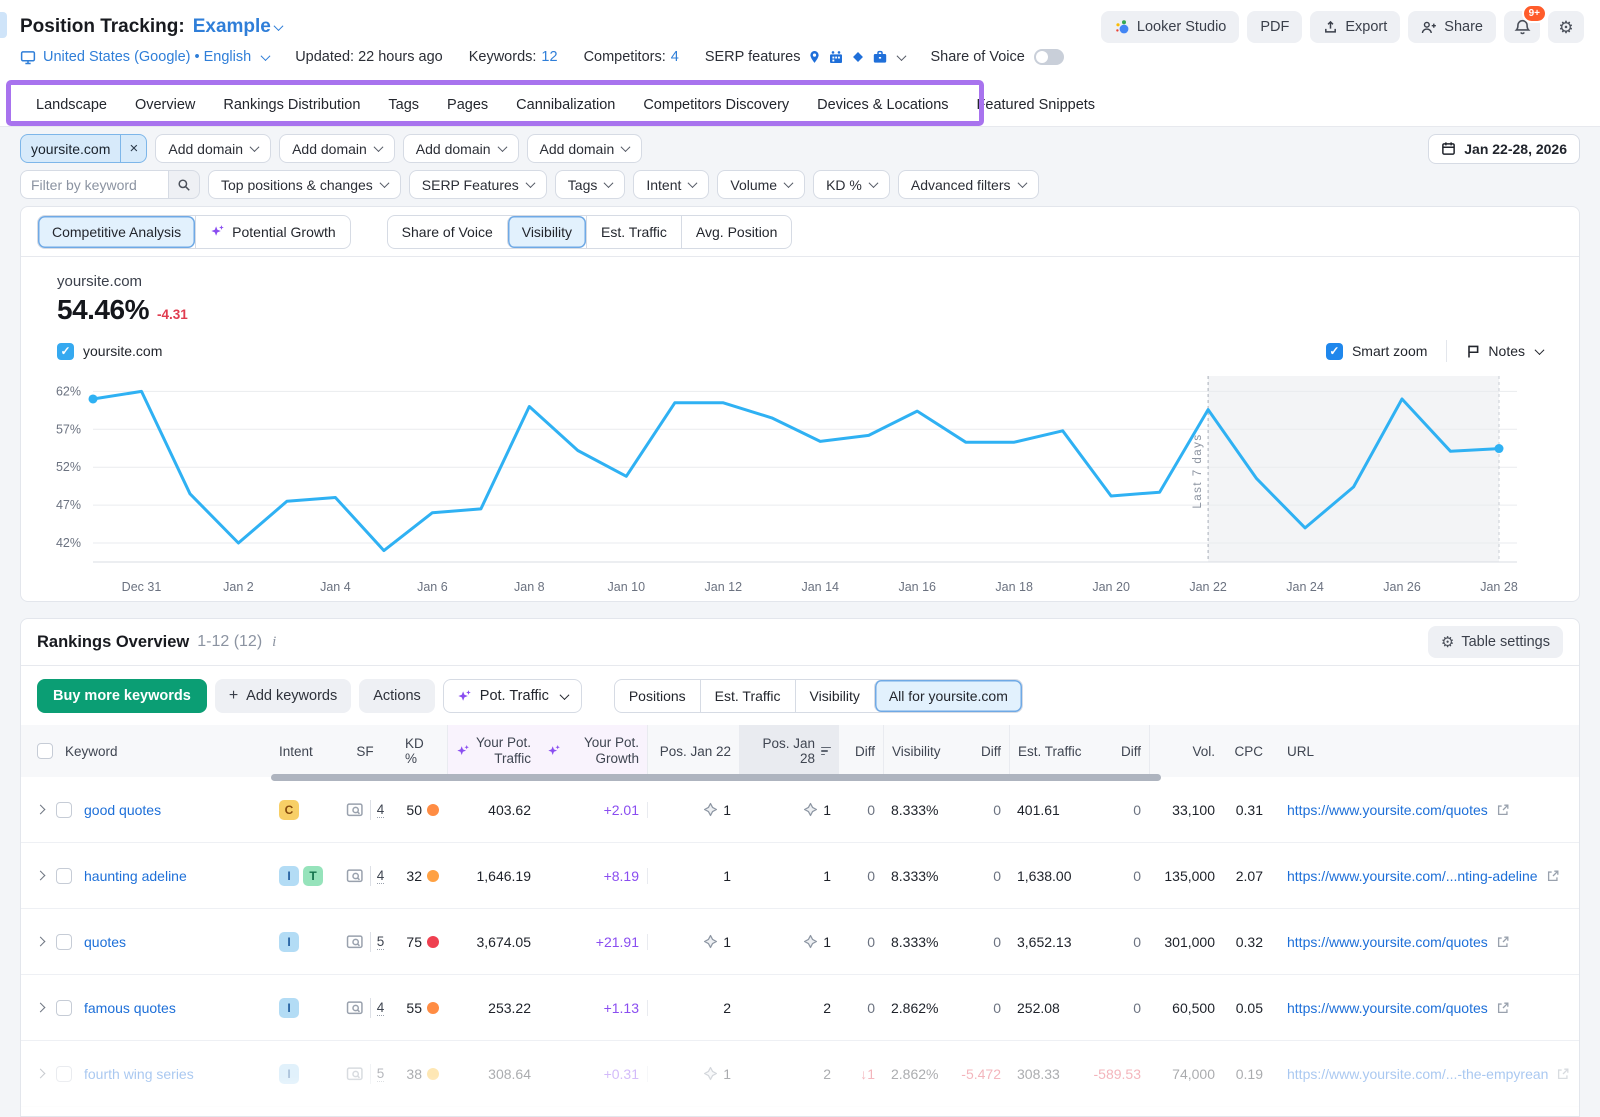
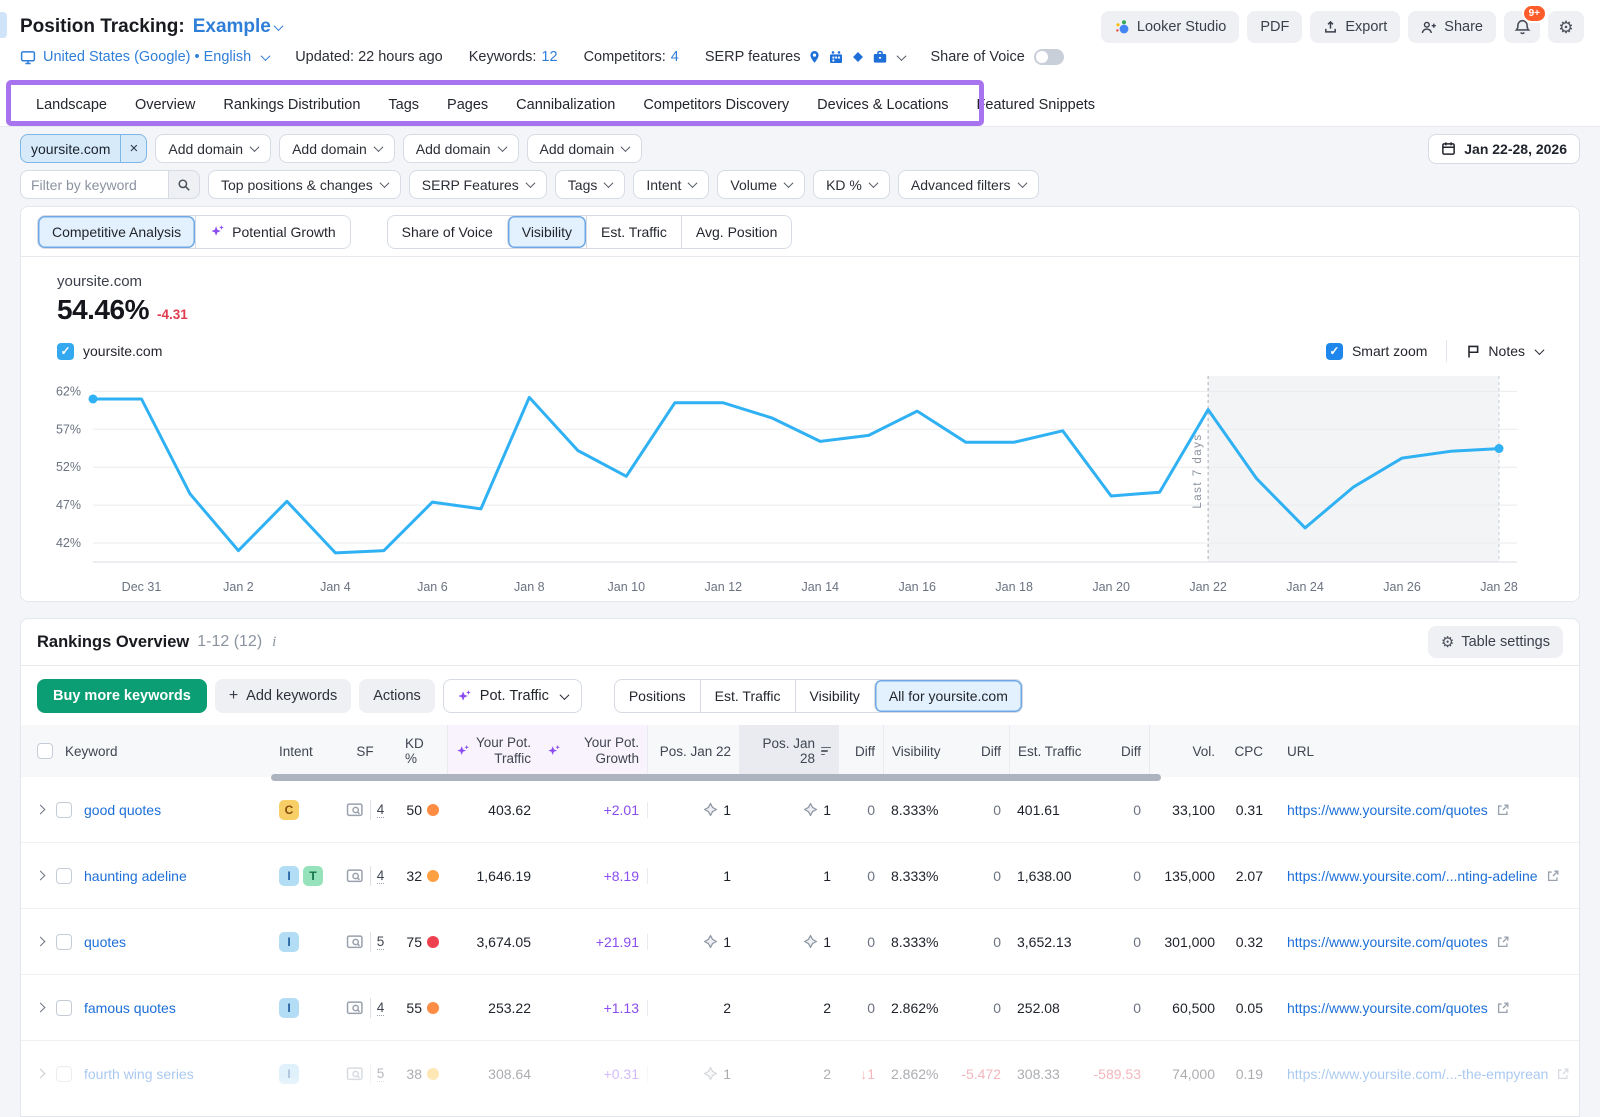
Dec 31: 62% -> 61%
Jan 2: 42% -> 41%
Jan 4: 48% -> 41%
Jan 6: 46% -> 47%
Jan 8: 60% -> 61%
Jan 26: 61% -> 53%
